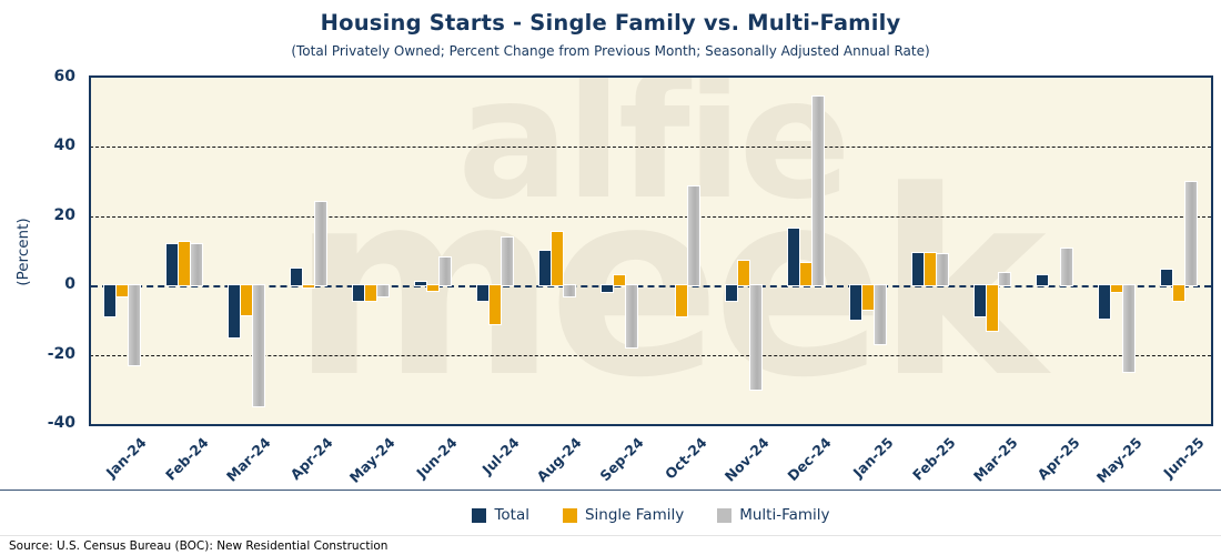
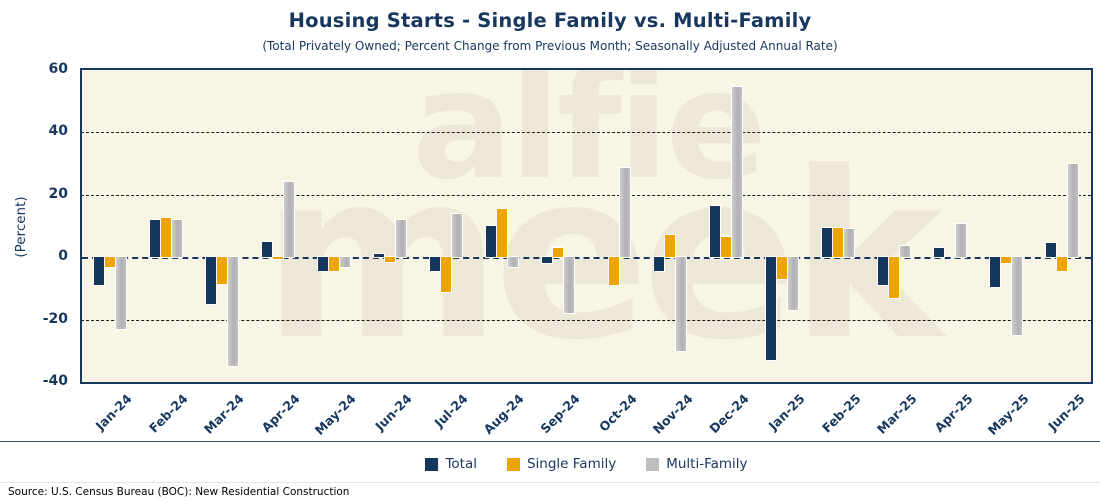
Multi-Family/Jun-24: 8 -> 12
Total/Jan-25: -10 -> -33
